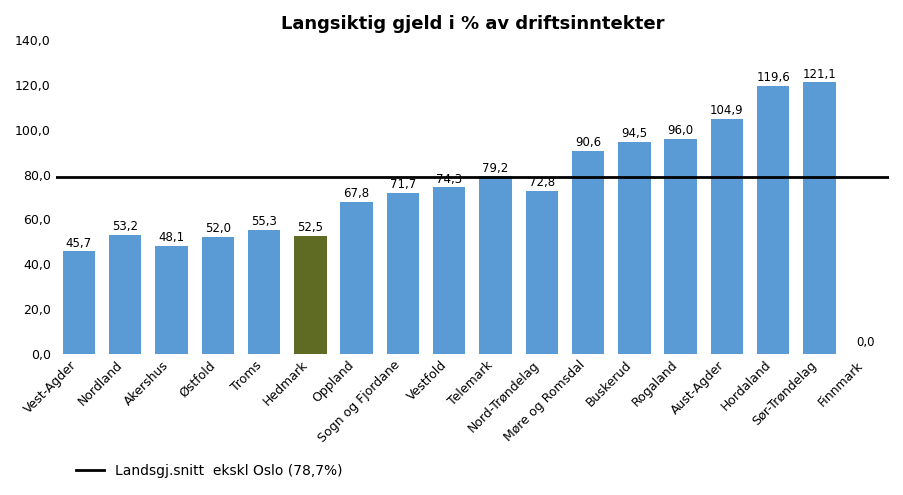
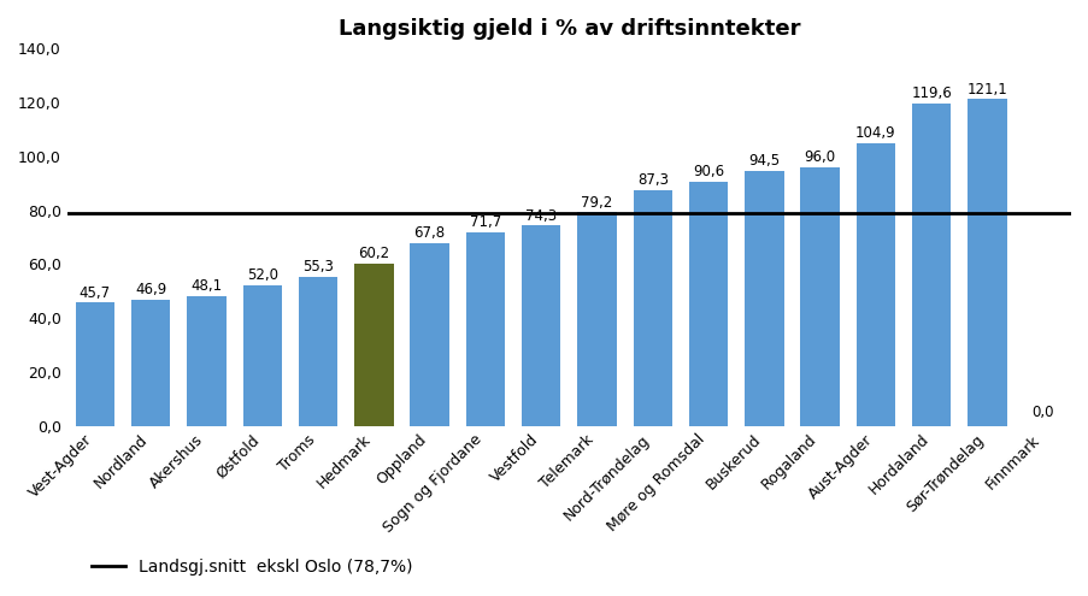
Nordland: 53,2 -> 46,9
Hedmark: 52,5 -> 60,2
Nord-Trøndelag: 72,8 -> 87,3
